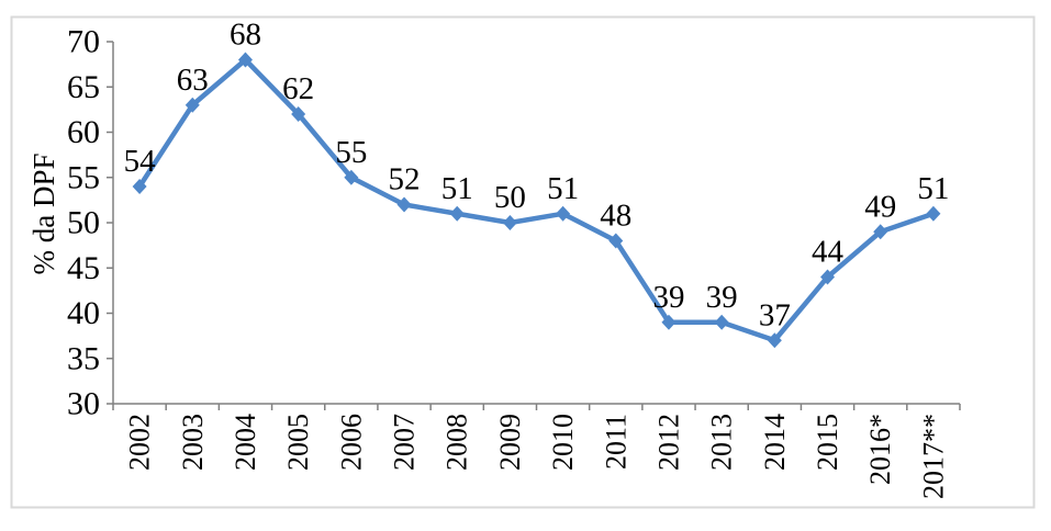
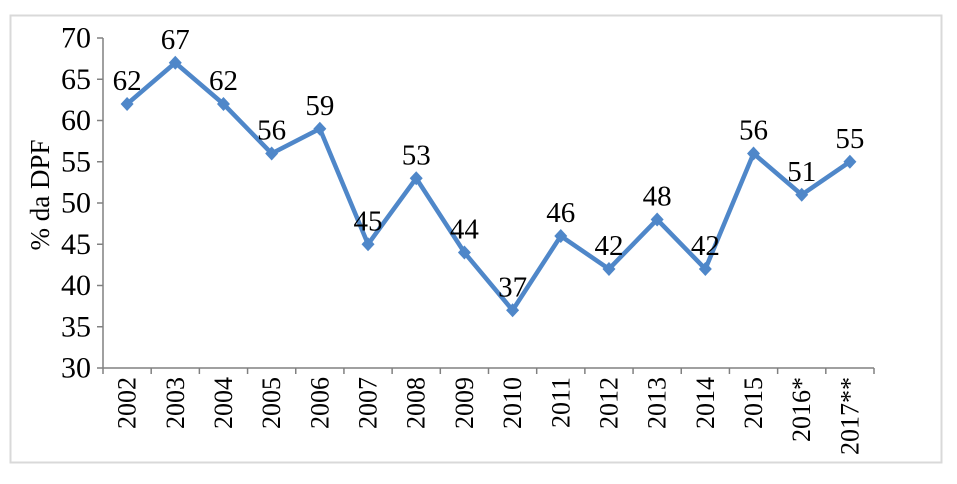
2002: 54 -> 62
2003: 63 -> 67
2004: 68 -> 62
2005: 62 -> 56
2006: 55 -> 59
2007: 52 -> 45
2008: 51 -> 53
2009: 50 -> 44
2010: 51 -> 37
2011: 48 -> 46
2012: 39 -> 42
2013: 39 -> 48
2014: 37 -> 42
2015: 44 -> 56
2016*: 49 -> 51
2017**: 51 -> 55
